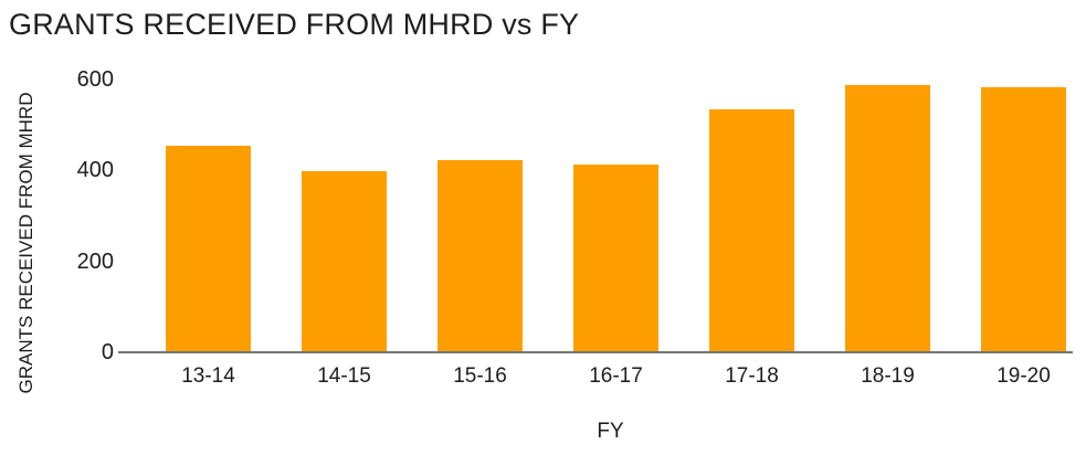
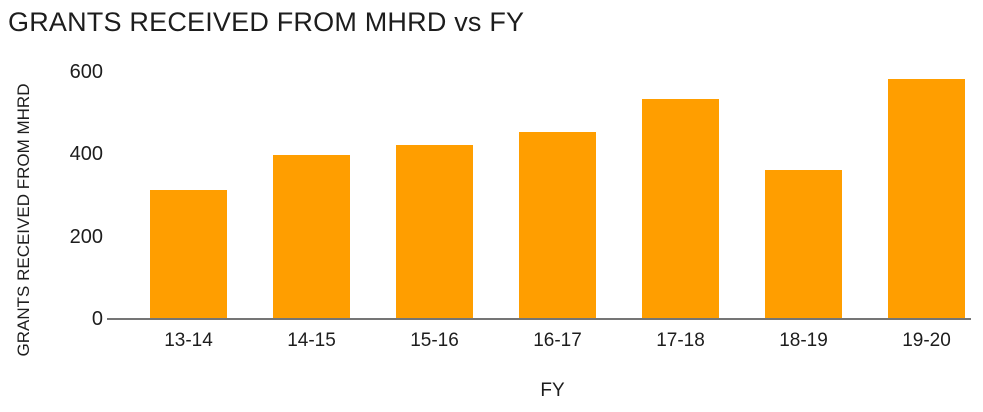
13-14: 450 -> 310
16-17: 410 -> 450
18-19: 580 -> 360
